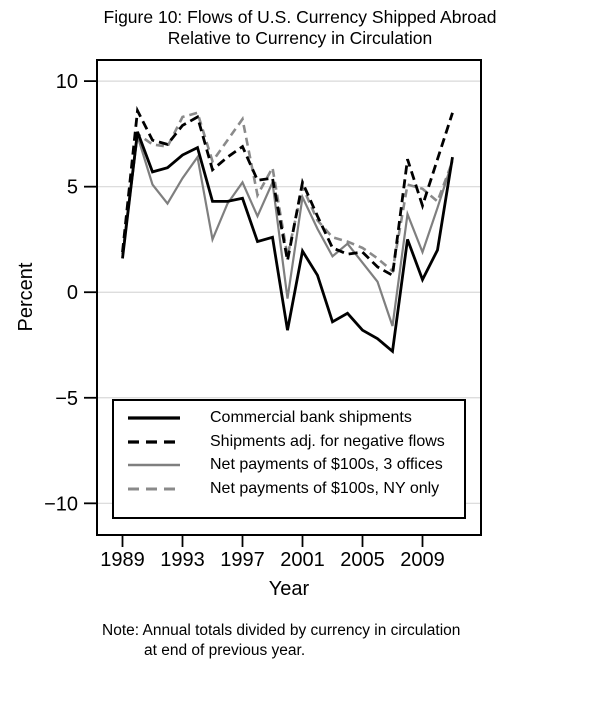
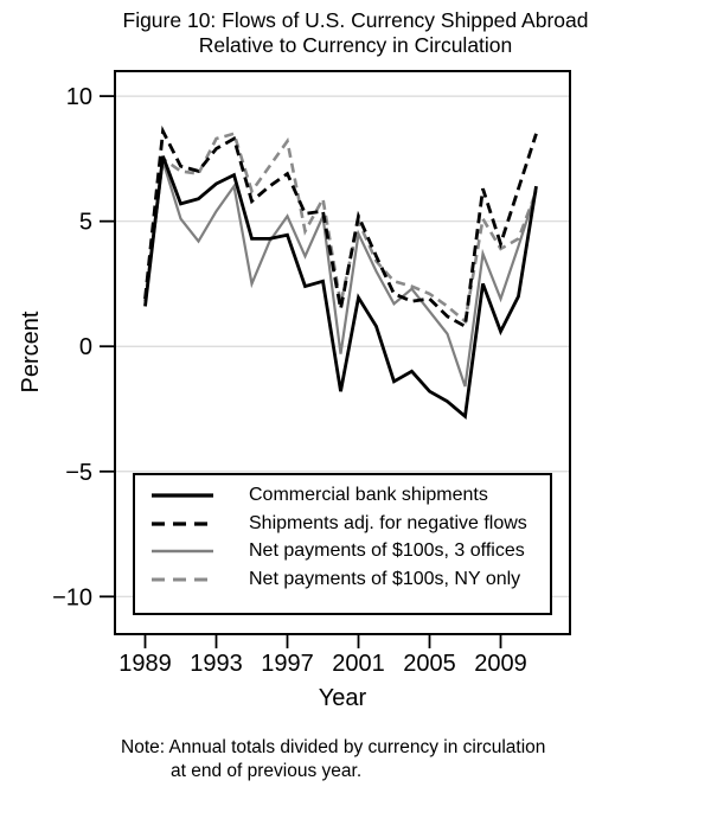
Net payments of $100s, NY only/2009: 4.9 -> 3.9
